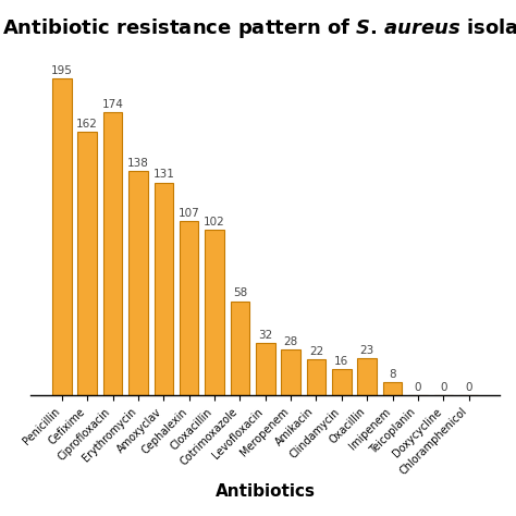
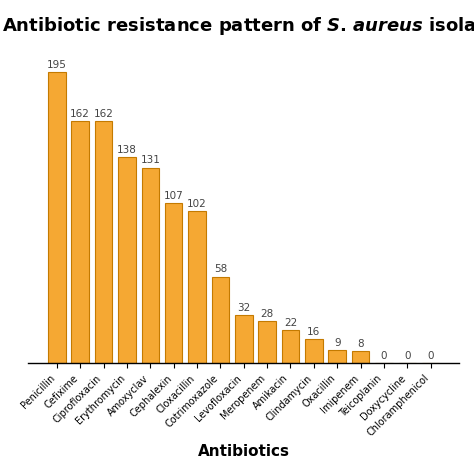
Ciprofloxacin: 174 -> 162
Oxacillin: 23 -> 9
